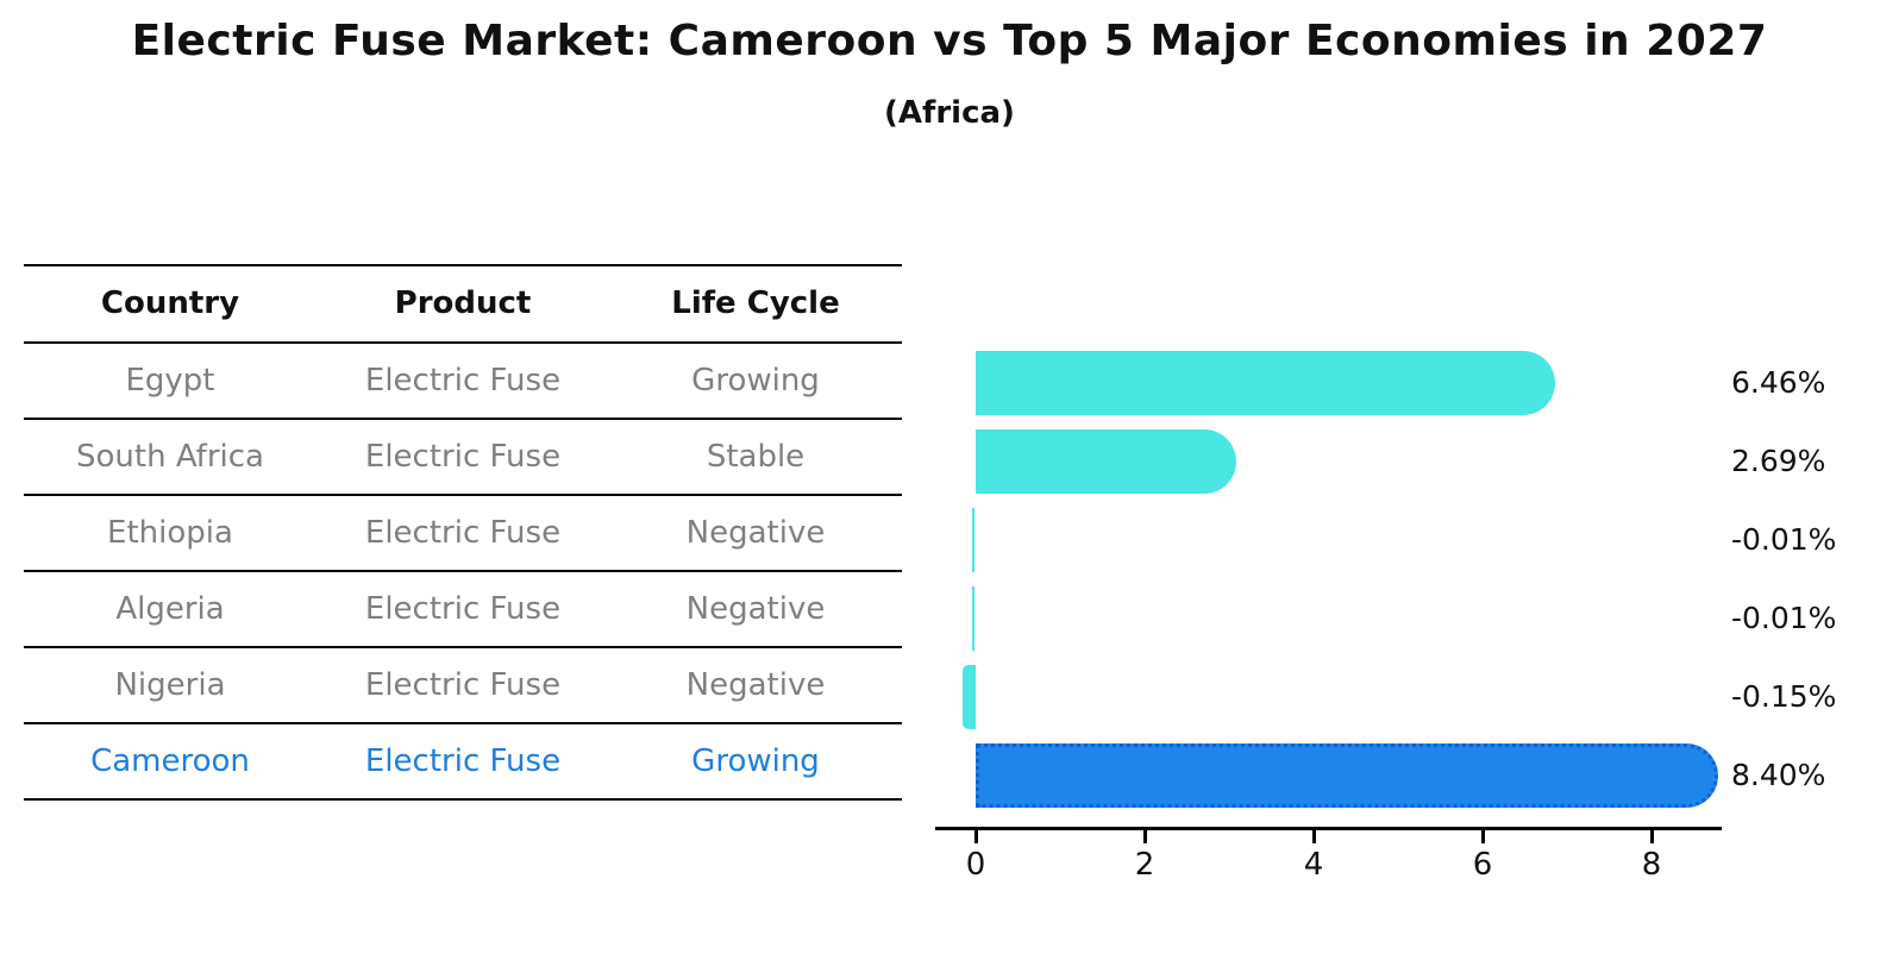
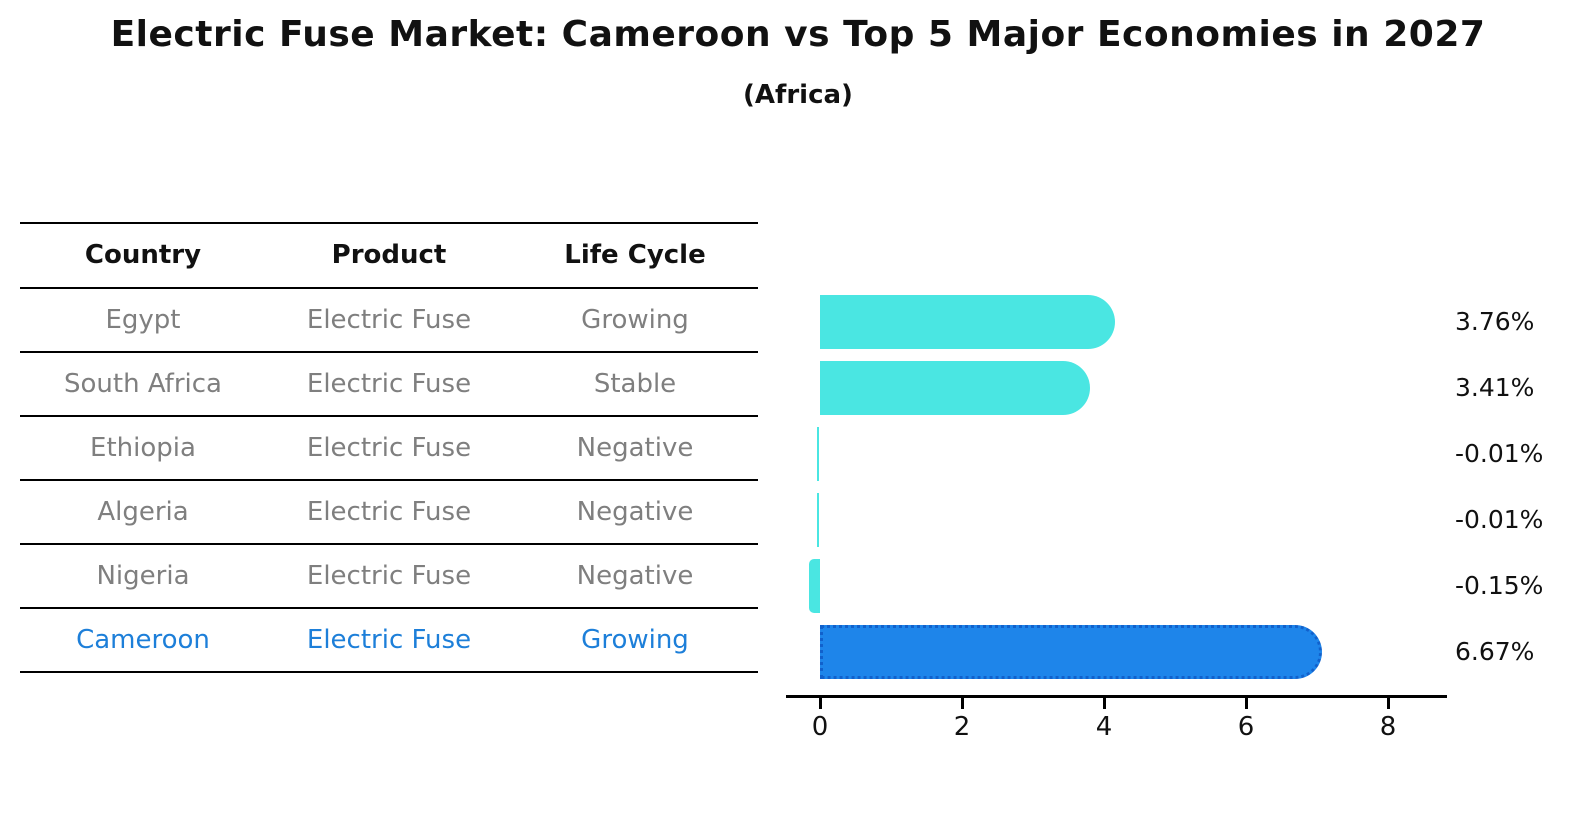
Egypt: 6.46% -> 3.76%
South Africa: 2.69% -> 3.41%
Cameroon: 8.40% -> 6.67%
